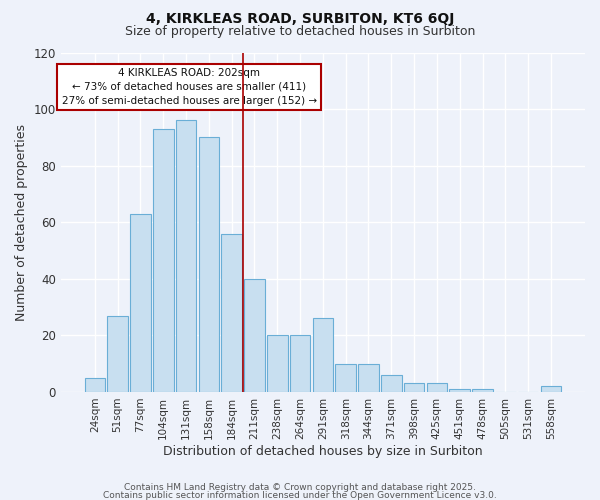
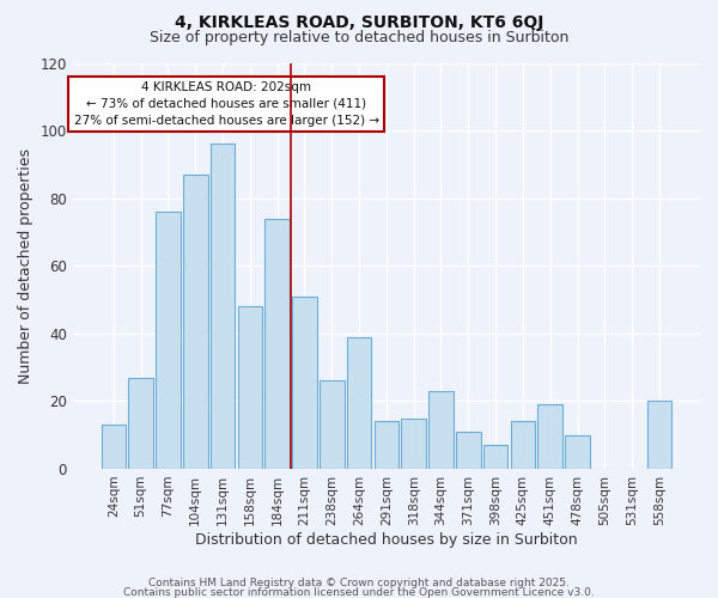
24sqm: 5 -> 13
77sqm: 63 -> 76
104sqm: 93 -> 87
158sqm: 90 -> 48
184sqm: 56 -> 74
211sqm: 40 -> 51
238sqm: 20 -> 26
264sqm: 20 -> 39
291sqm: 26 -> 14
318sqm: 10 -> 15
344sqm: 10 -> 23
371sqm: 6 -> 11
398sqm: 3 -> 7
425sqm: 3 -> 14
451sqm: 1 -> 19
478sqm: 1 -> 10
558sqm: 2 -> 20
